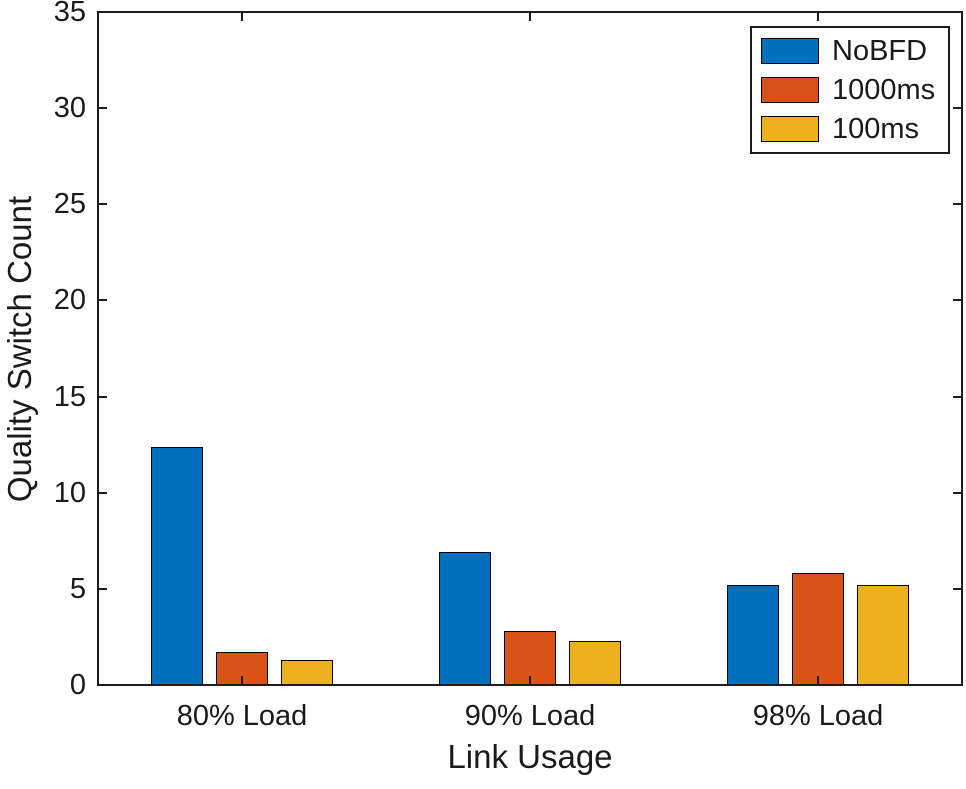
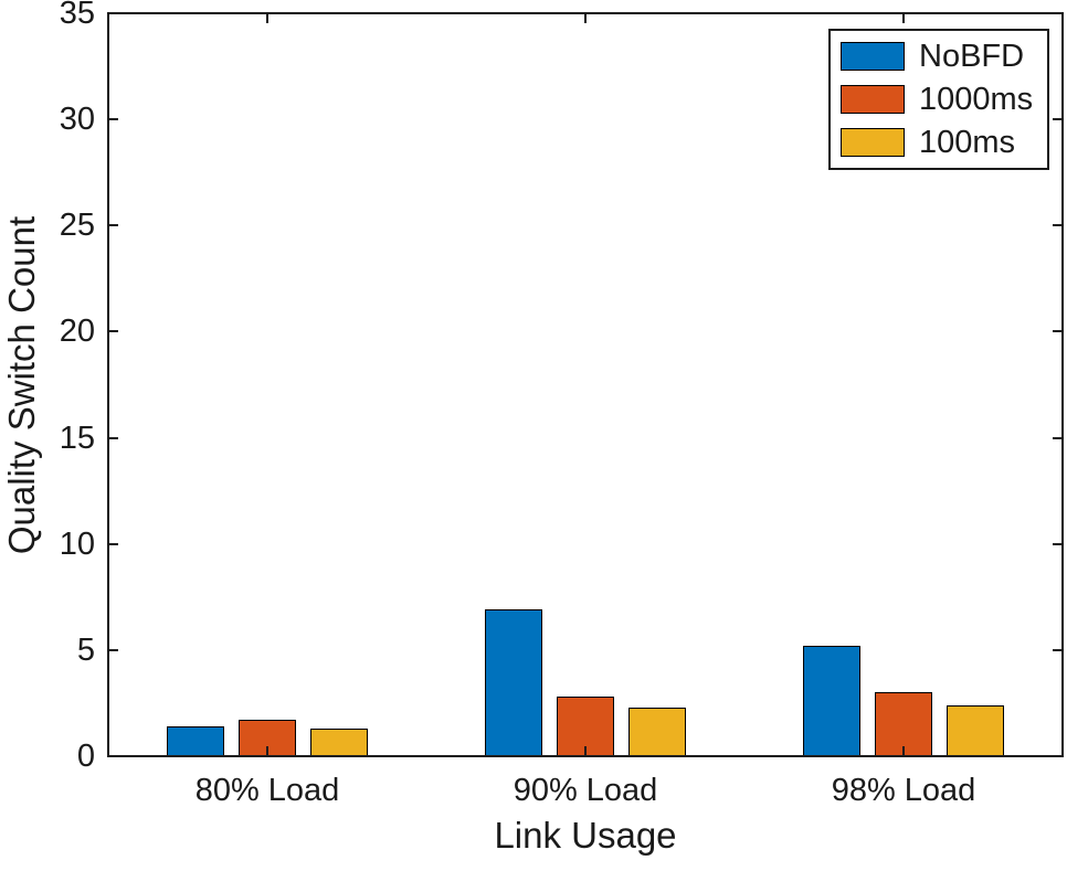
NoBFD/80% Load: 12.4 -> 1.4
1000ms/98% Load: 5.8 -> 3.0
100ms/98% Load: 5.2 -> 2.4
